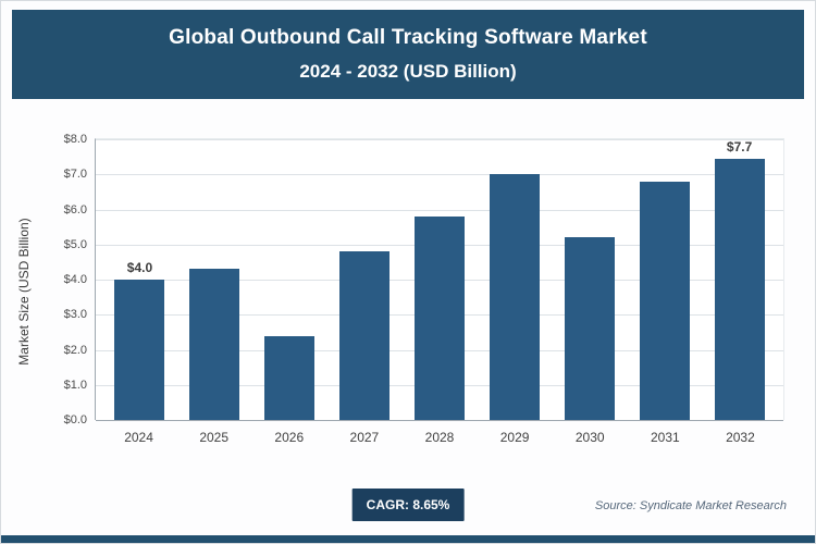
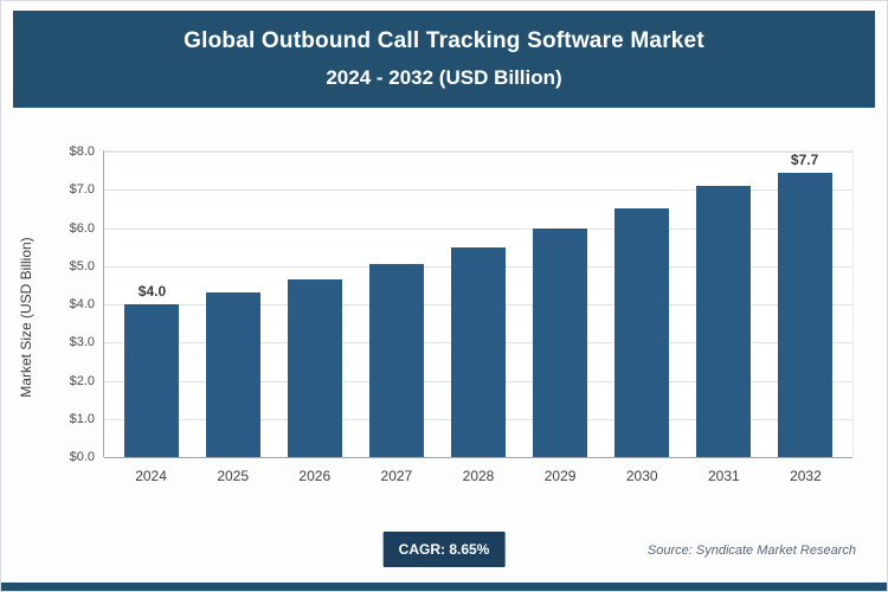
2026: $2.4 -> $4.7
2027: $4.8 -> $5.0
2028: $5.8 -> $5.5
2029: $7.0 -> $6.0
2030: $5.2 -> $6.5
2031: $6.8 -> $7.1
